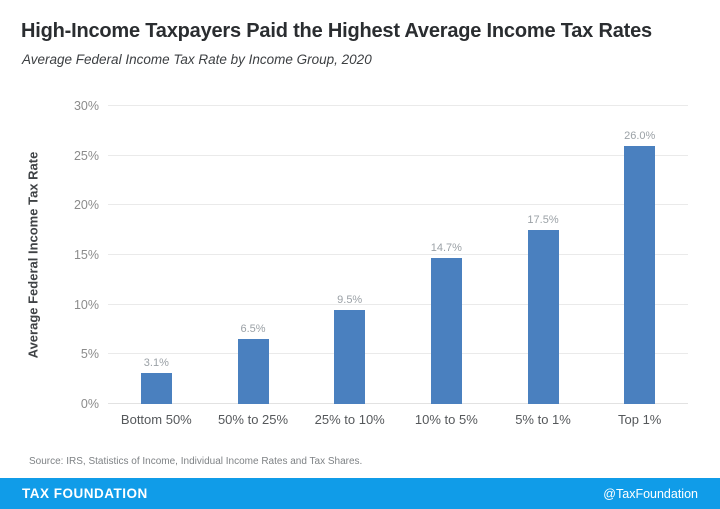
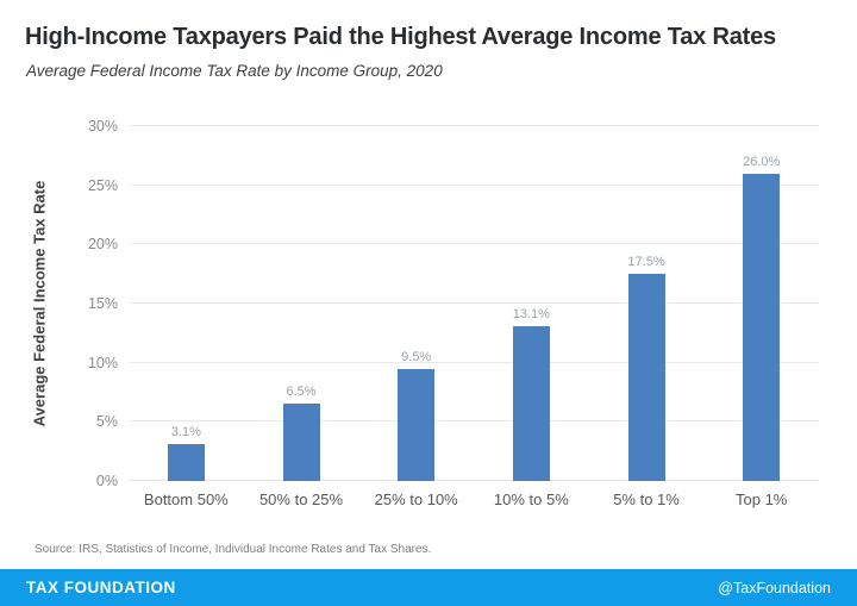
10% to 5%: 14.7% -> 13.1%
